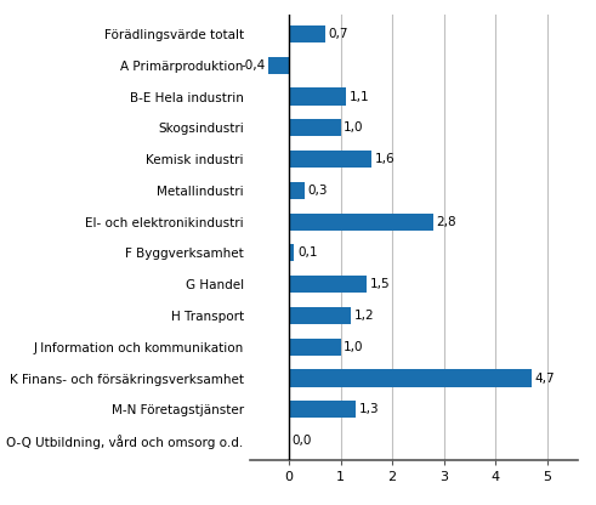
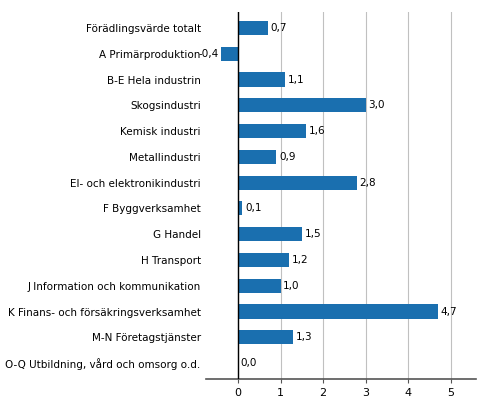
Skogsindustri: 1,0 -> 3,0
Metallindustri: 0,3 -> 0,9
